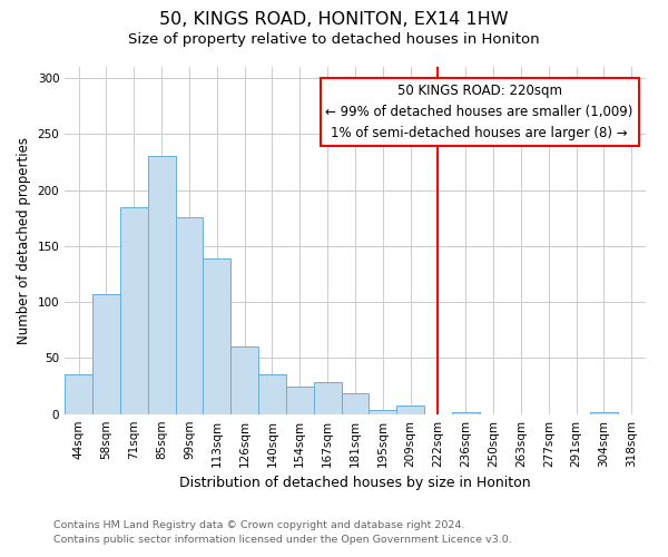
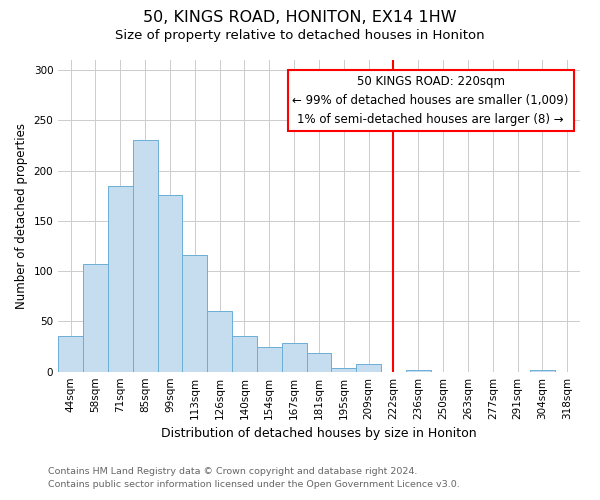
113sqm: 139 -> 116
